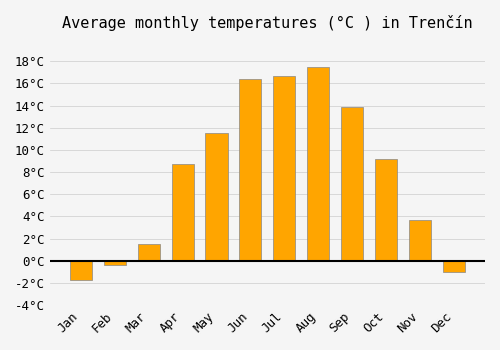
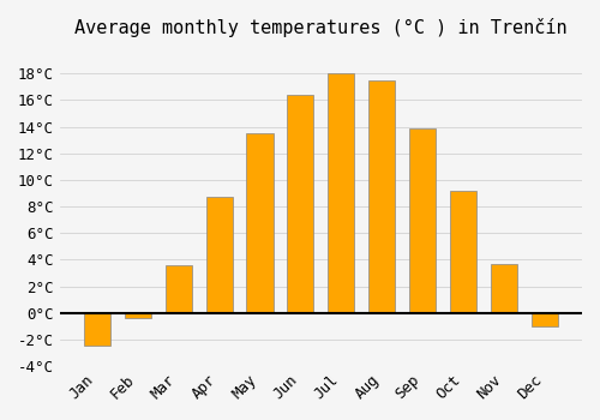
Jan: -1.7°C -> -2.5°C
Mar: 1.5°C -> 3.6°C
May: 11.5°C -> 13.5°C
Jul: 16.7°C -> 18.0°C
